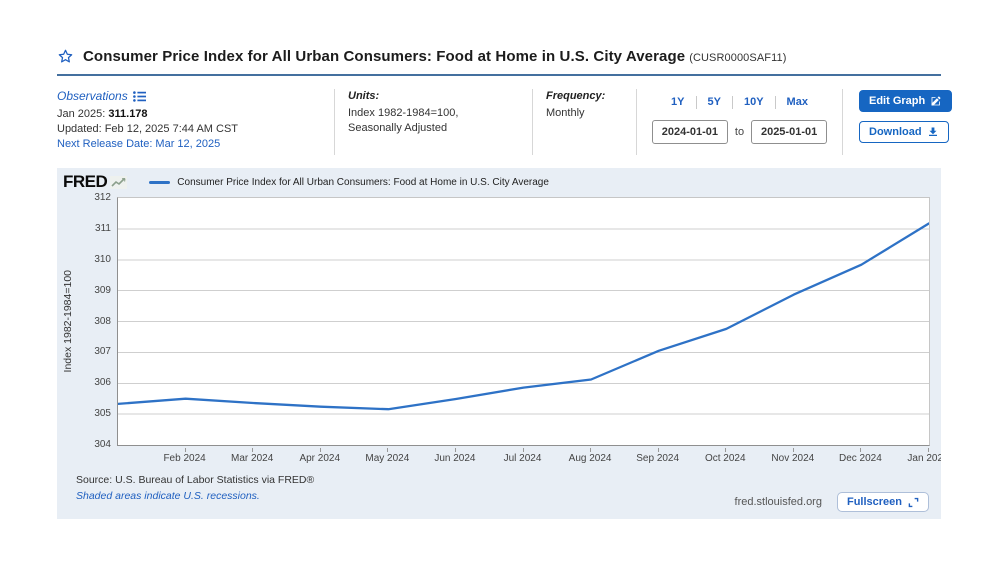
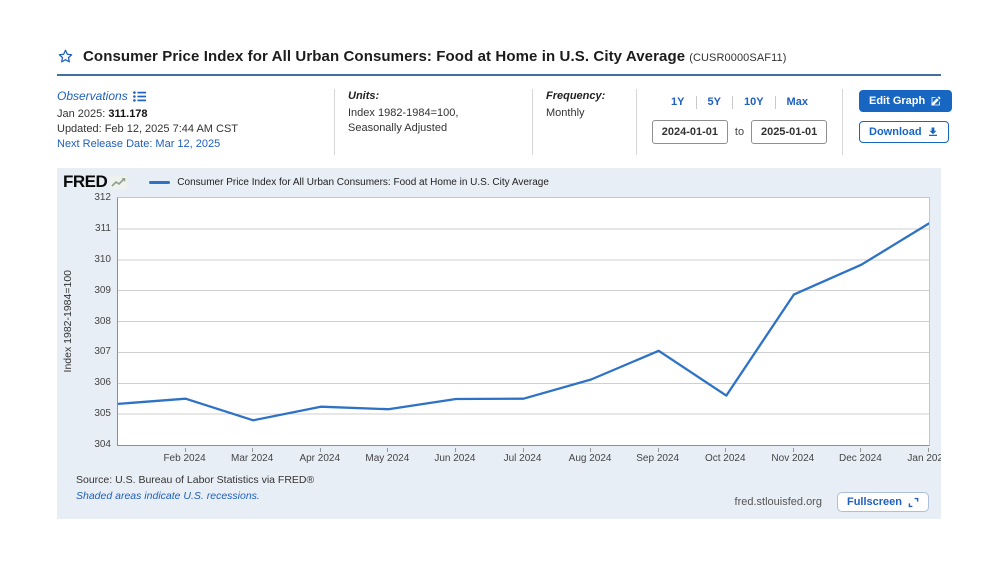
Mar 2024: 305.4 -> 304.8
Jul 2024: 305.9 -> 305.5
Oct 2024: 307.8 -> 305.6
